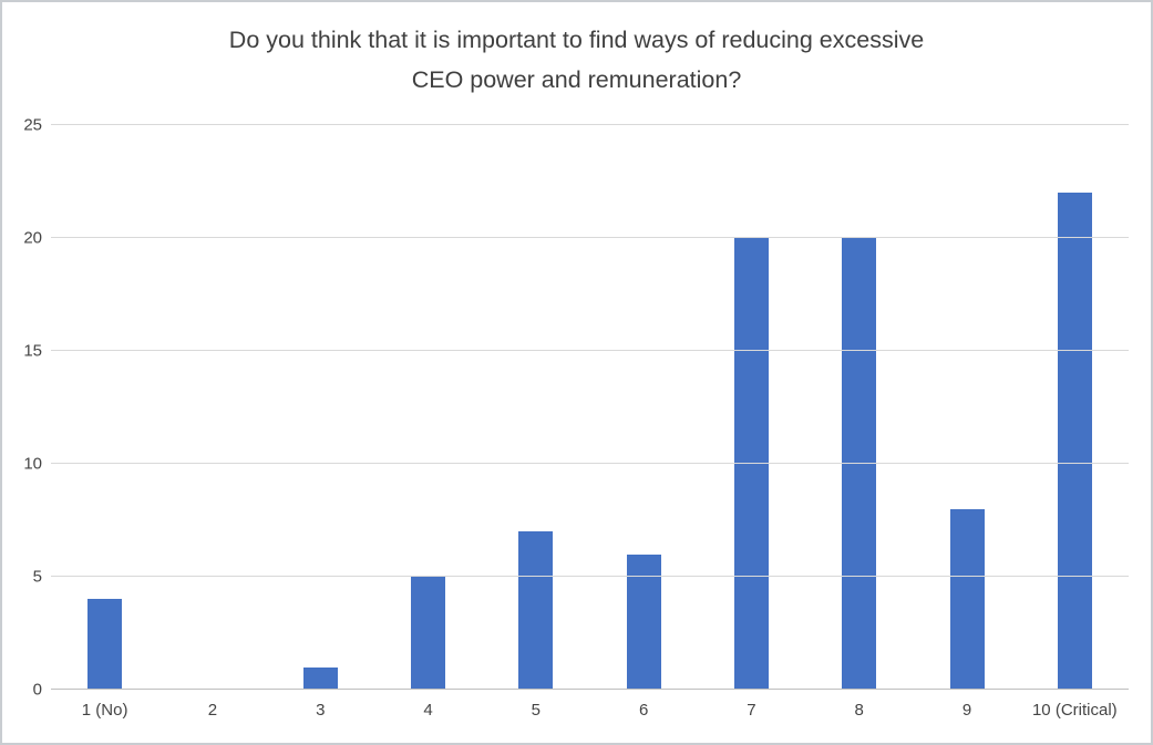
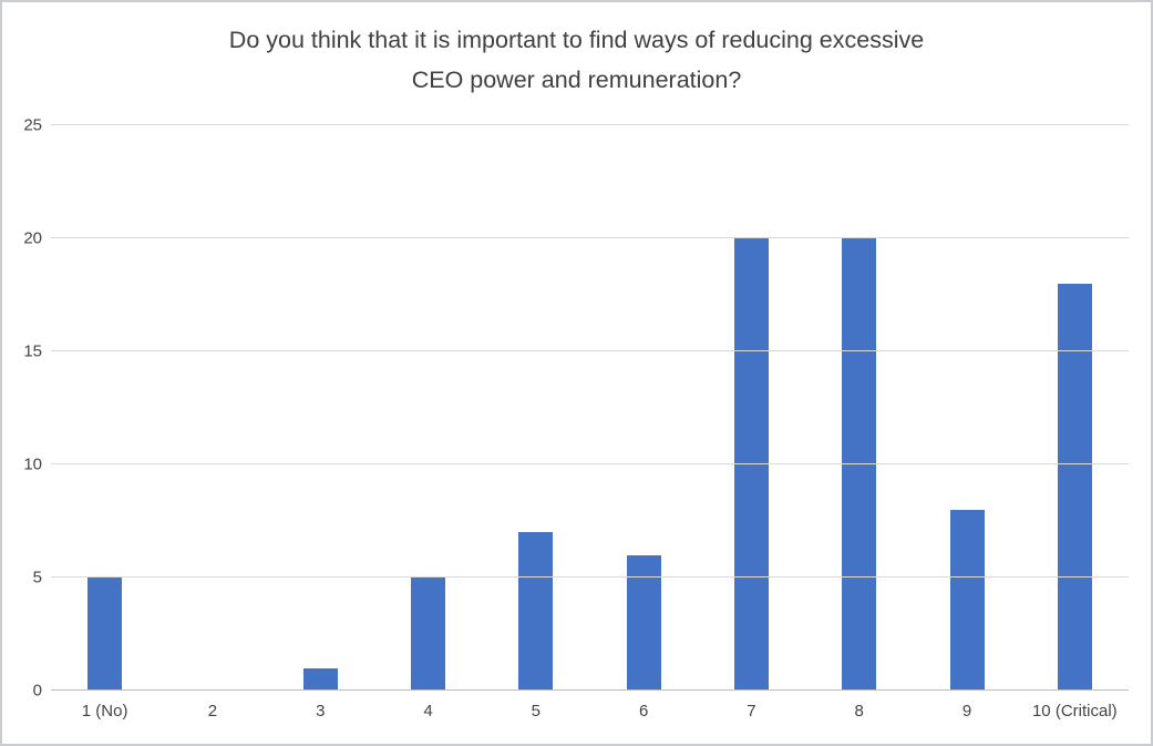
1 (No): 4 -> 5
10 (Critical): 22 -> 18
